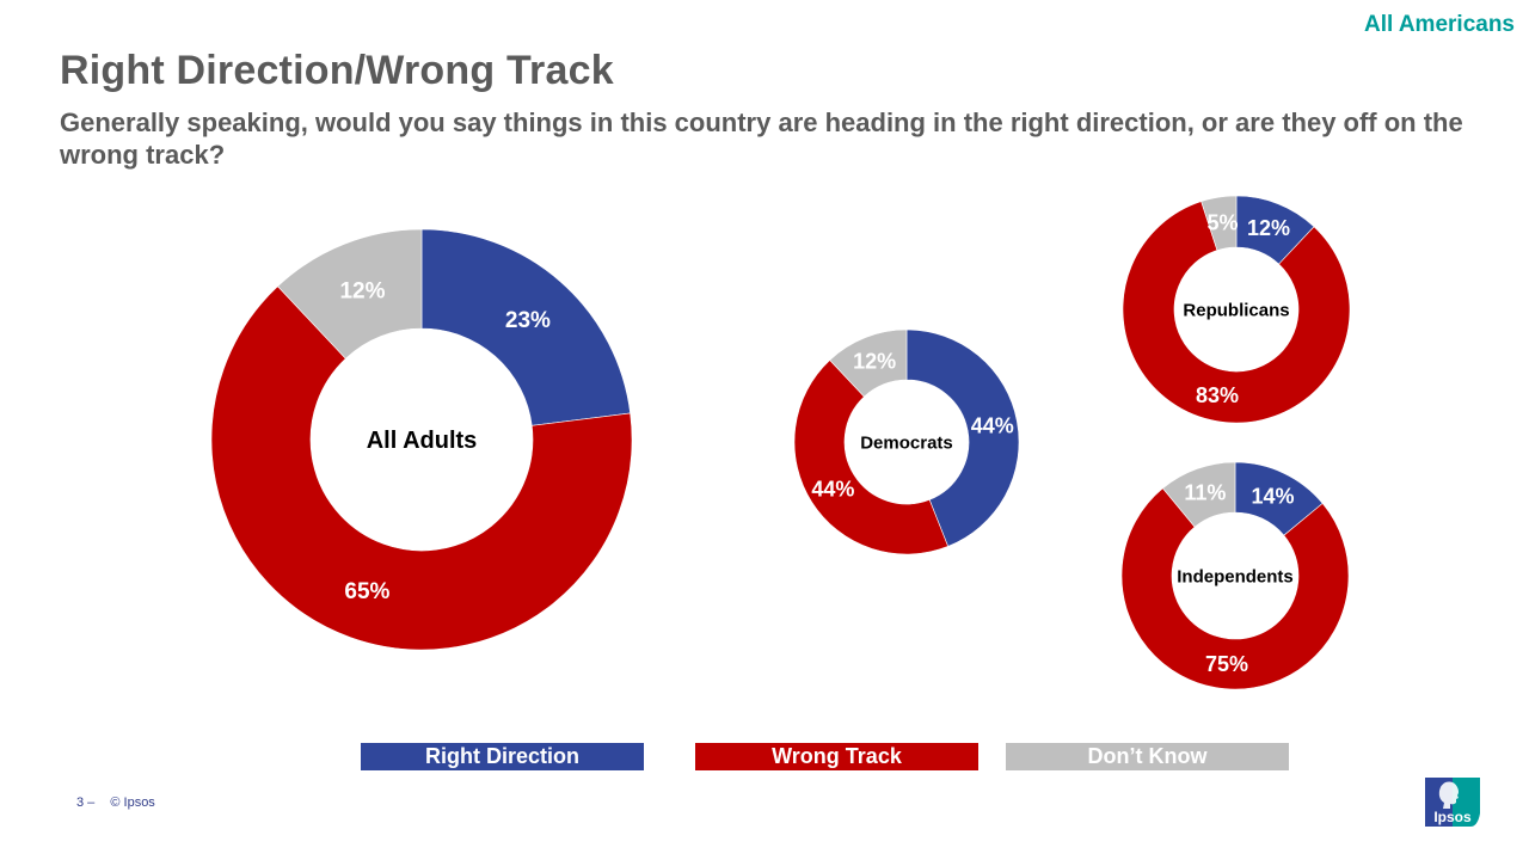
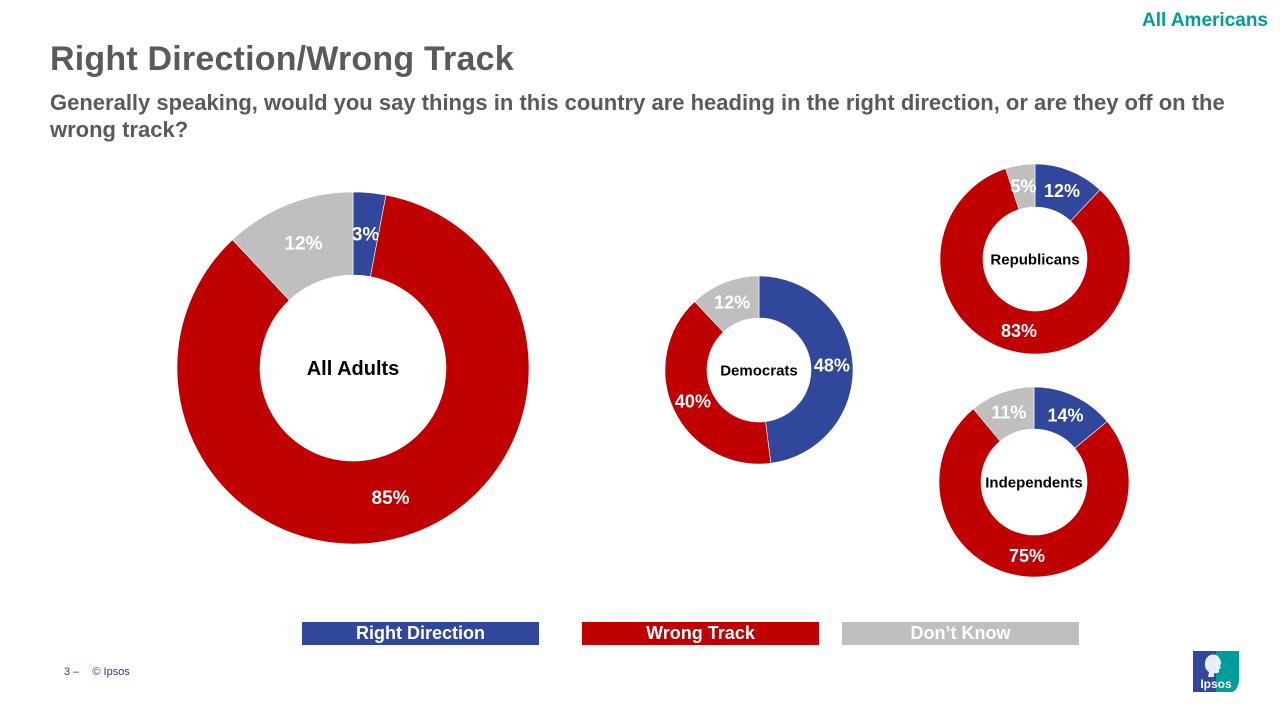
All Adults/Right Direction: 23% -> 3%
All Adults/Wrong Track: 65% -> 85%
Democrats/Right Direction: 44% -> 48%
Democrats/Wrong Track: 44% -> 40%
